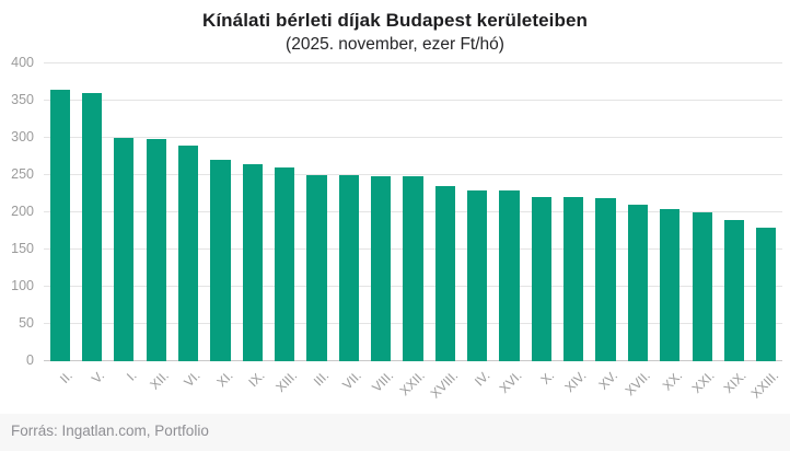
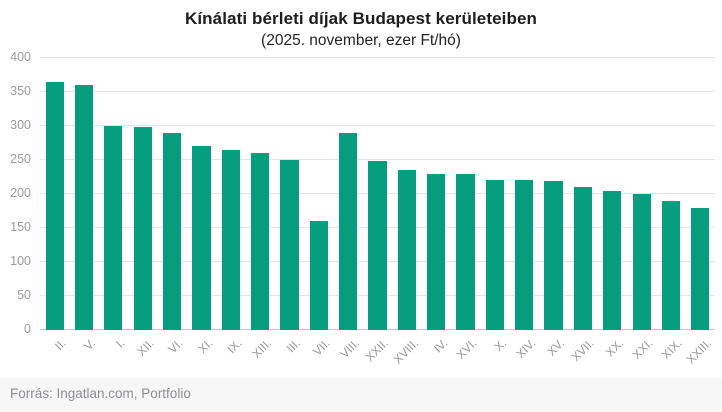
VII.: 250 -> 160
VIII.: 250 -> 290
